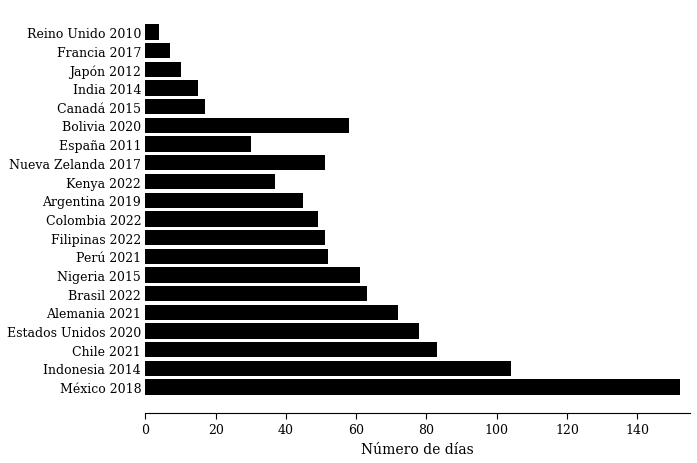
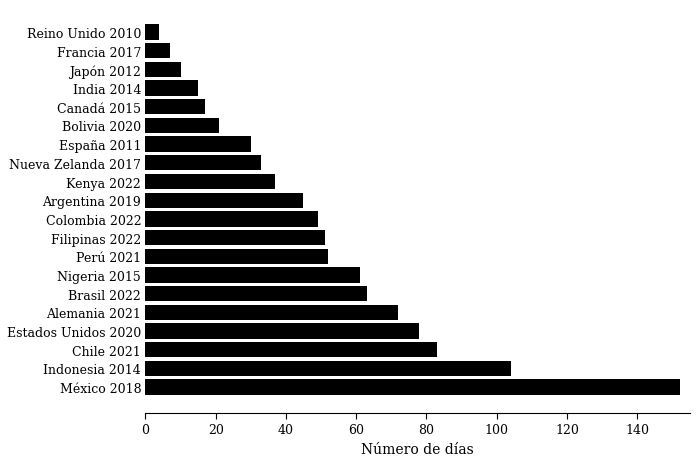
Bolivia 2020: 58 -> 21
Nueva Zelanda 2017: 51 -> 33
